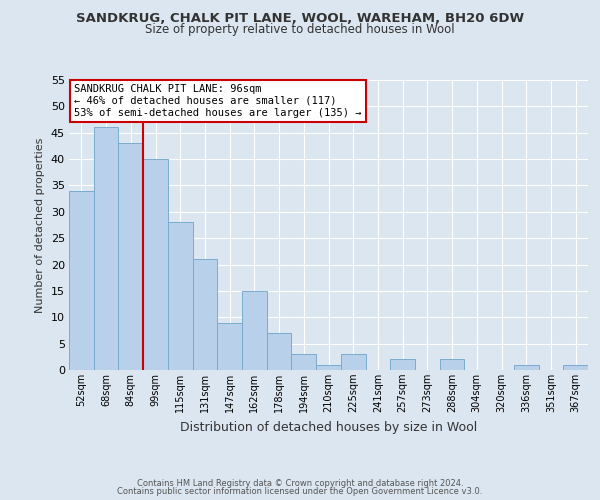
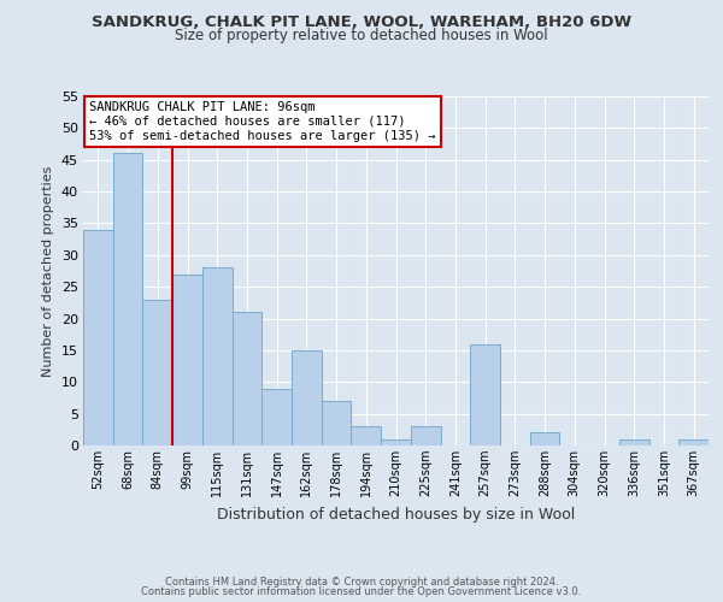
84sqm: 43 -> 23
99sqm: 40 -> 27
257sqm: 2 -> 16
